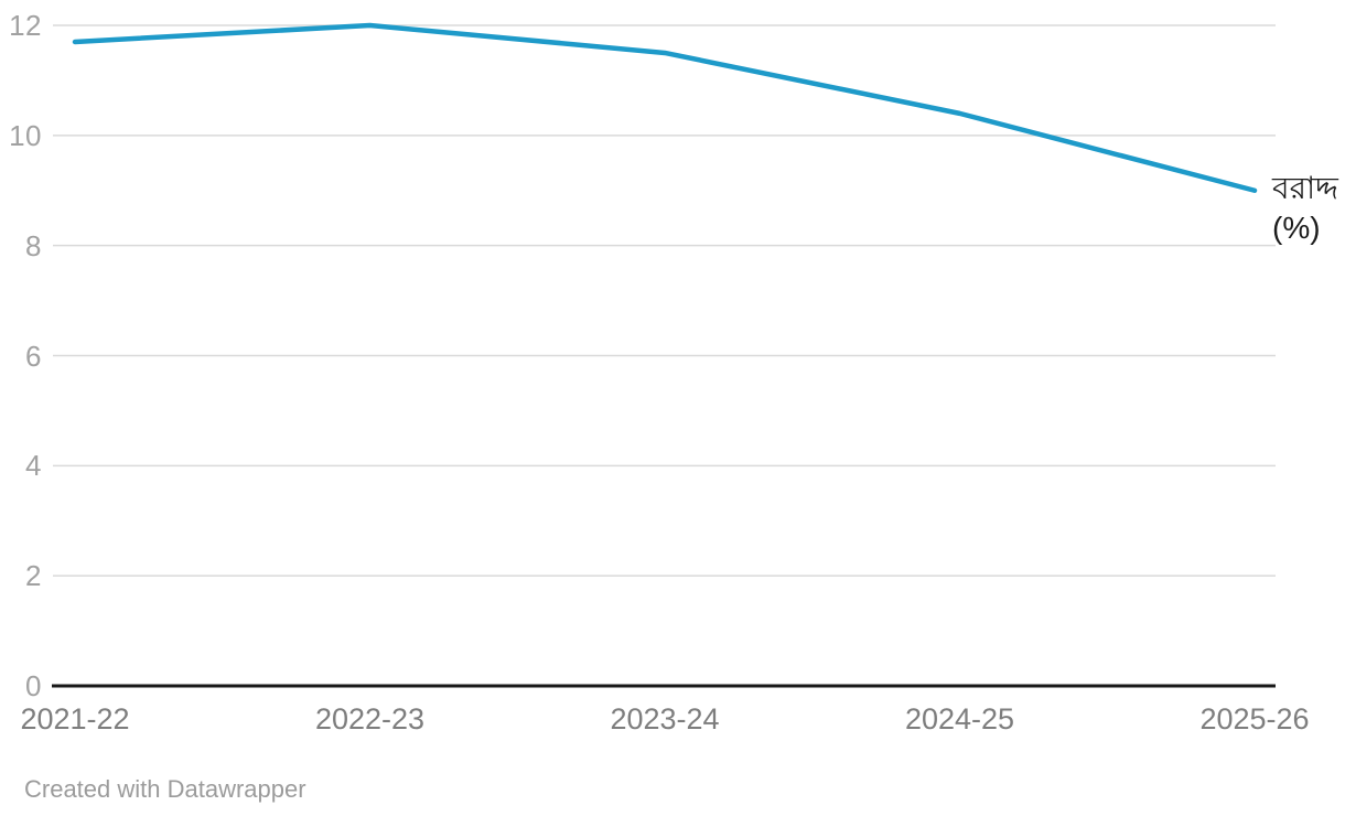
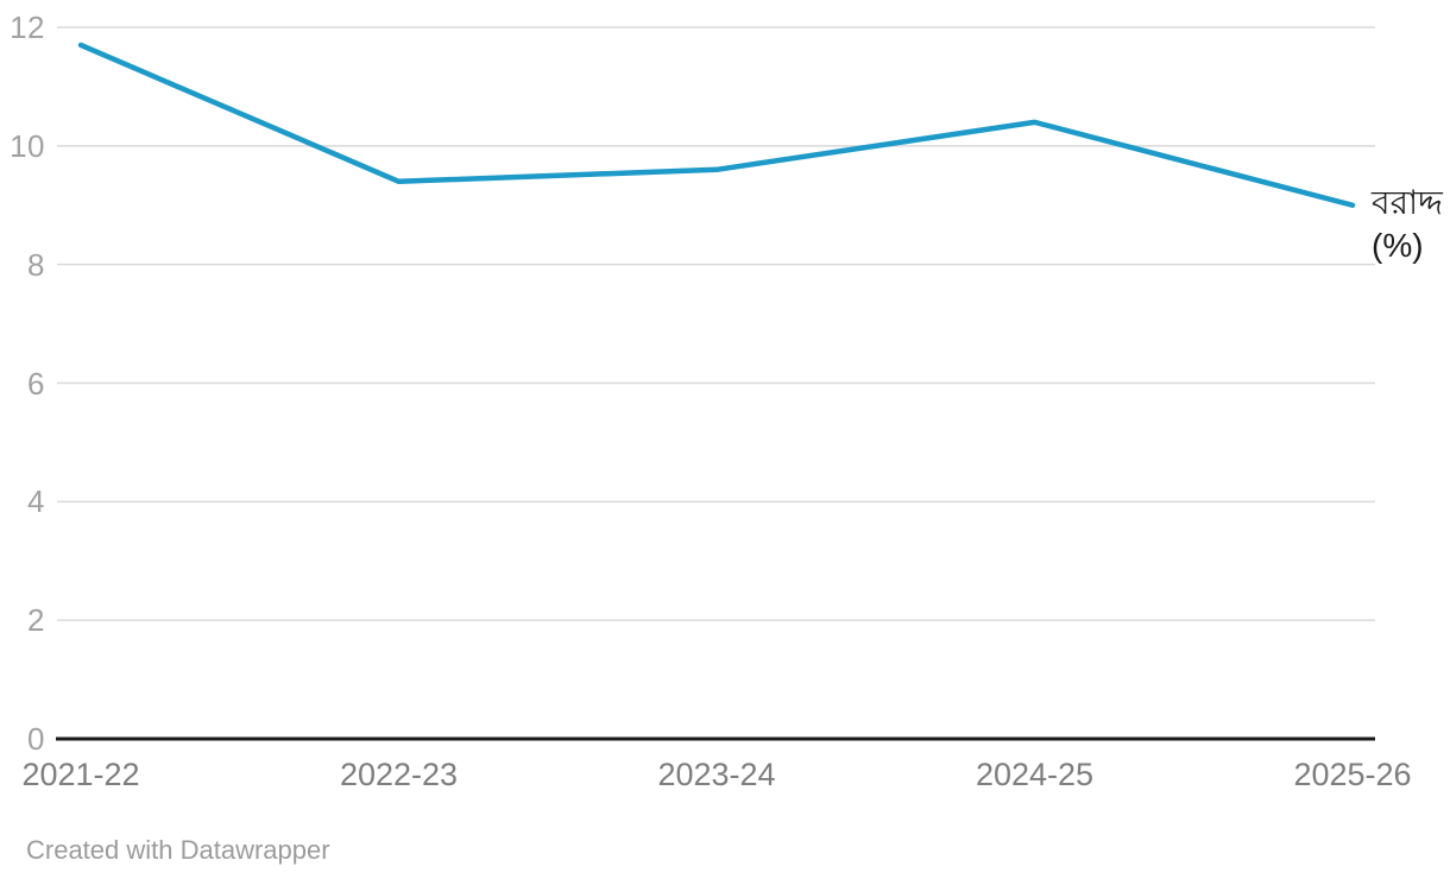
2022-23: 12.0 -> 9.4
2023-24: 11.5 -> 9.6
